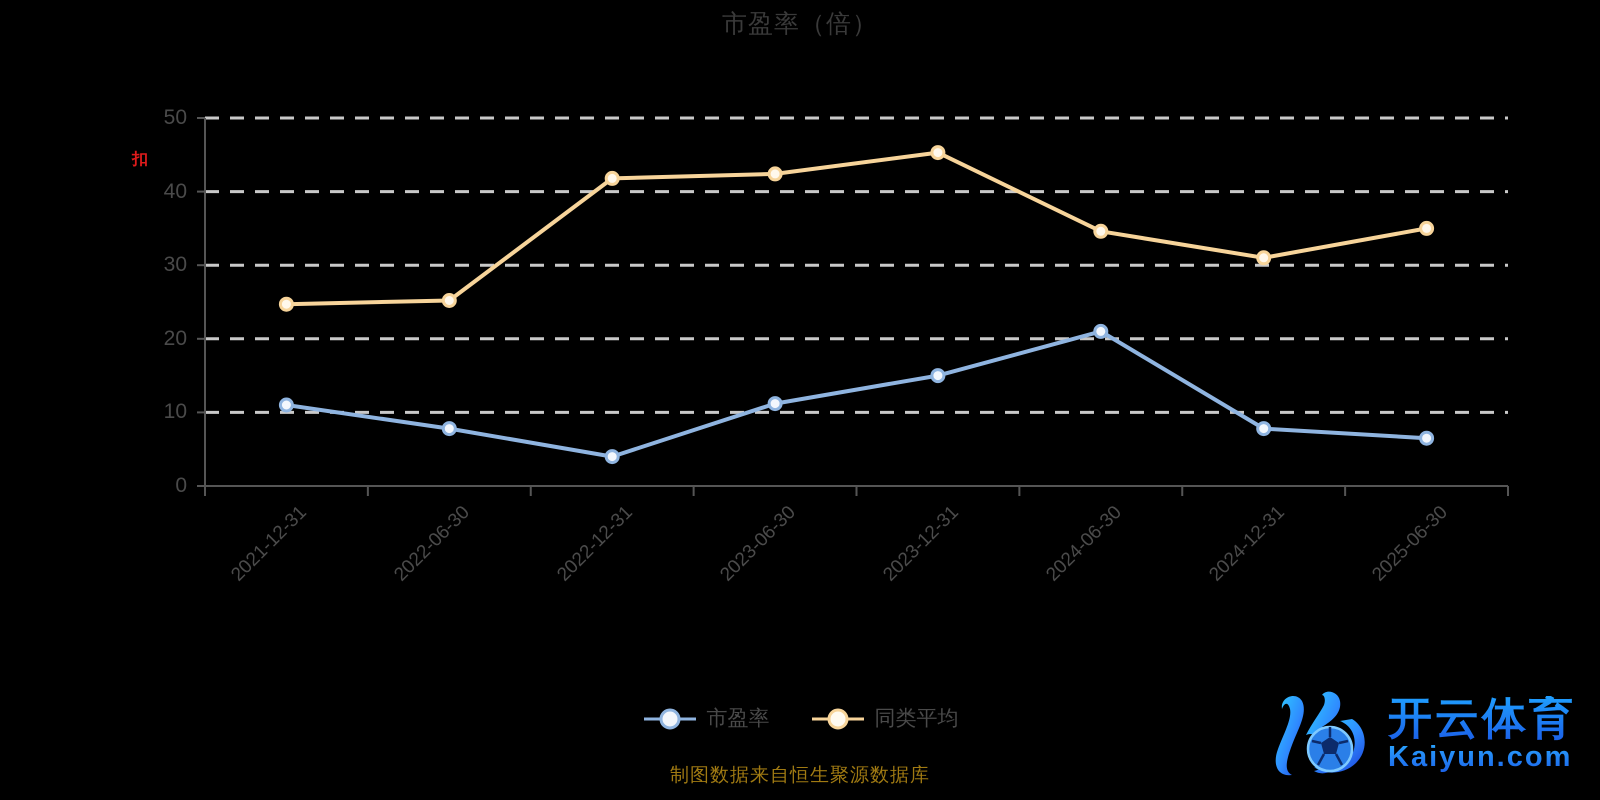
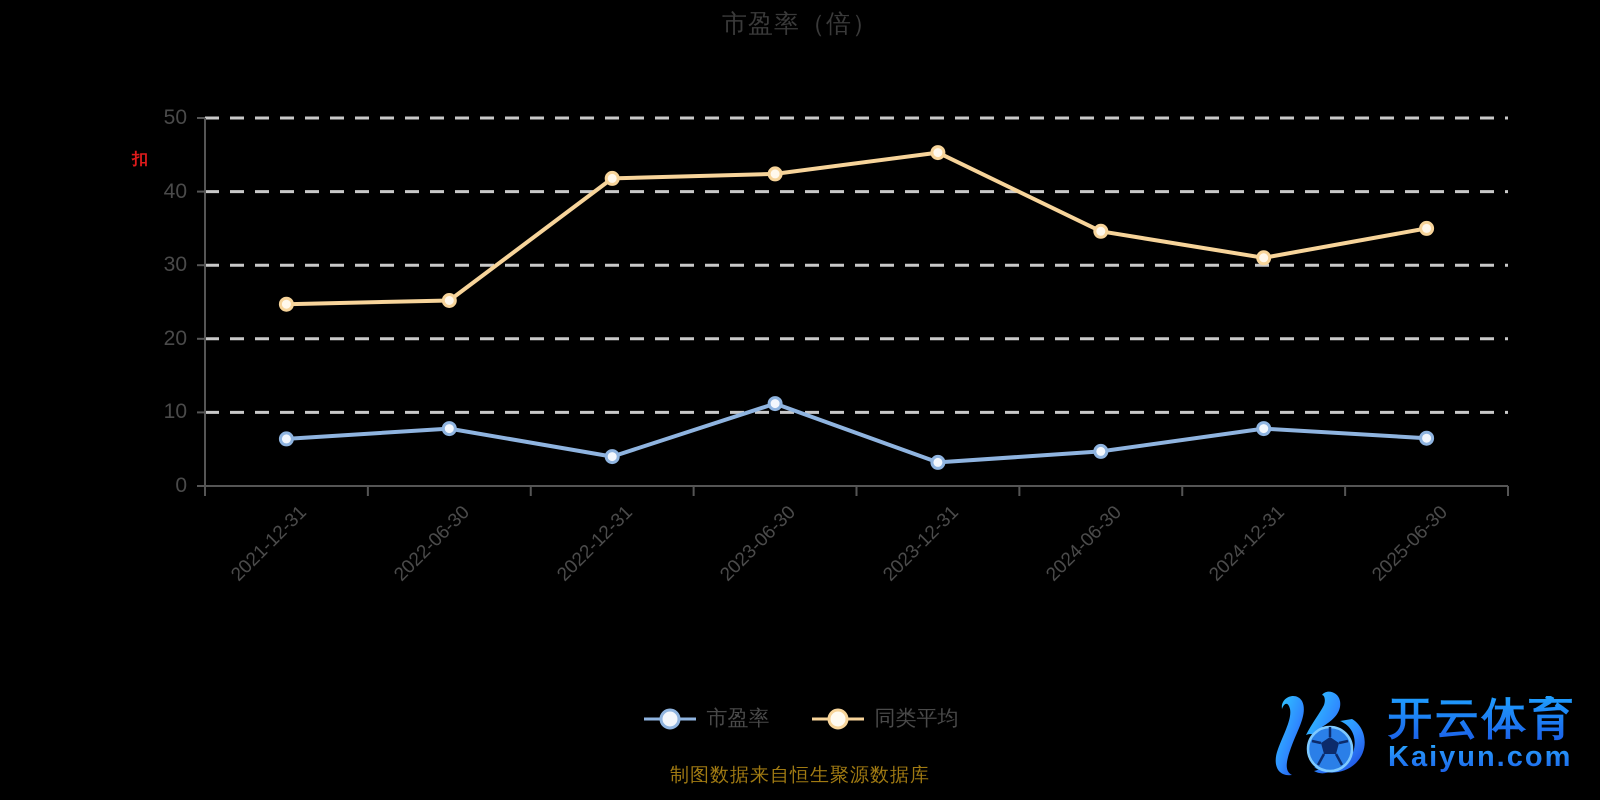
市盈率/2021-12-31: 11 -> 6
市盈率/2023-12-31: 15 -> 3
市盈率/2024-06-30: 21 -> 5
